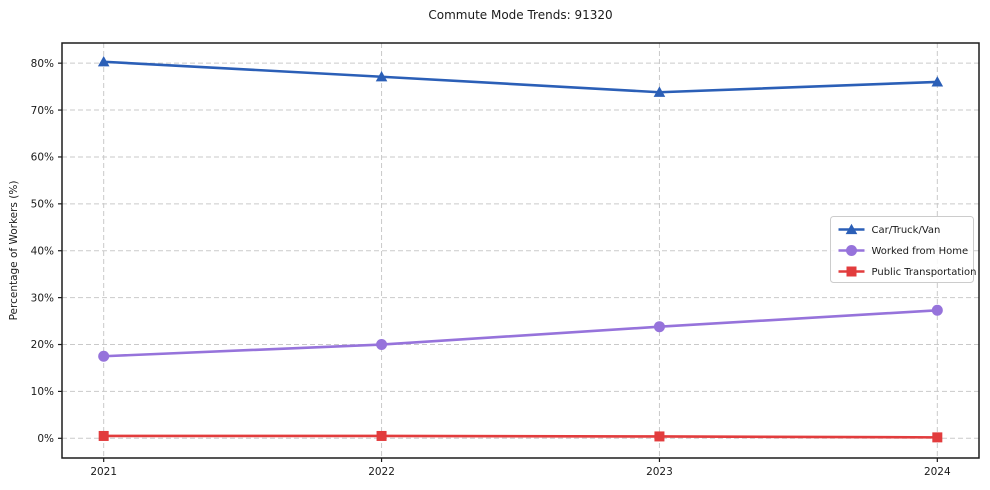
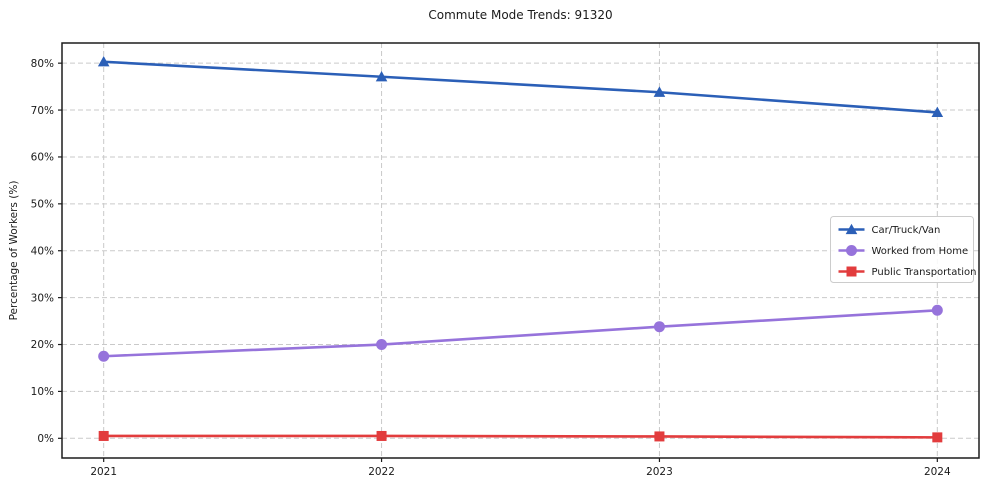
Car/Truck/Van/2024: 76% -> 70%
